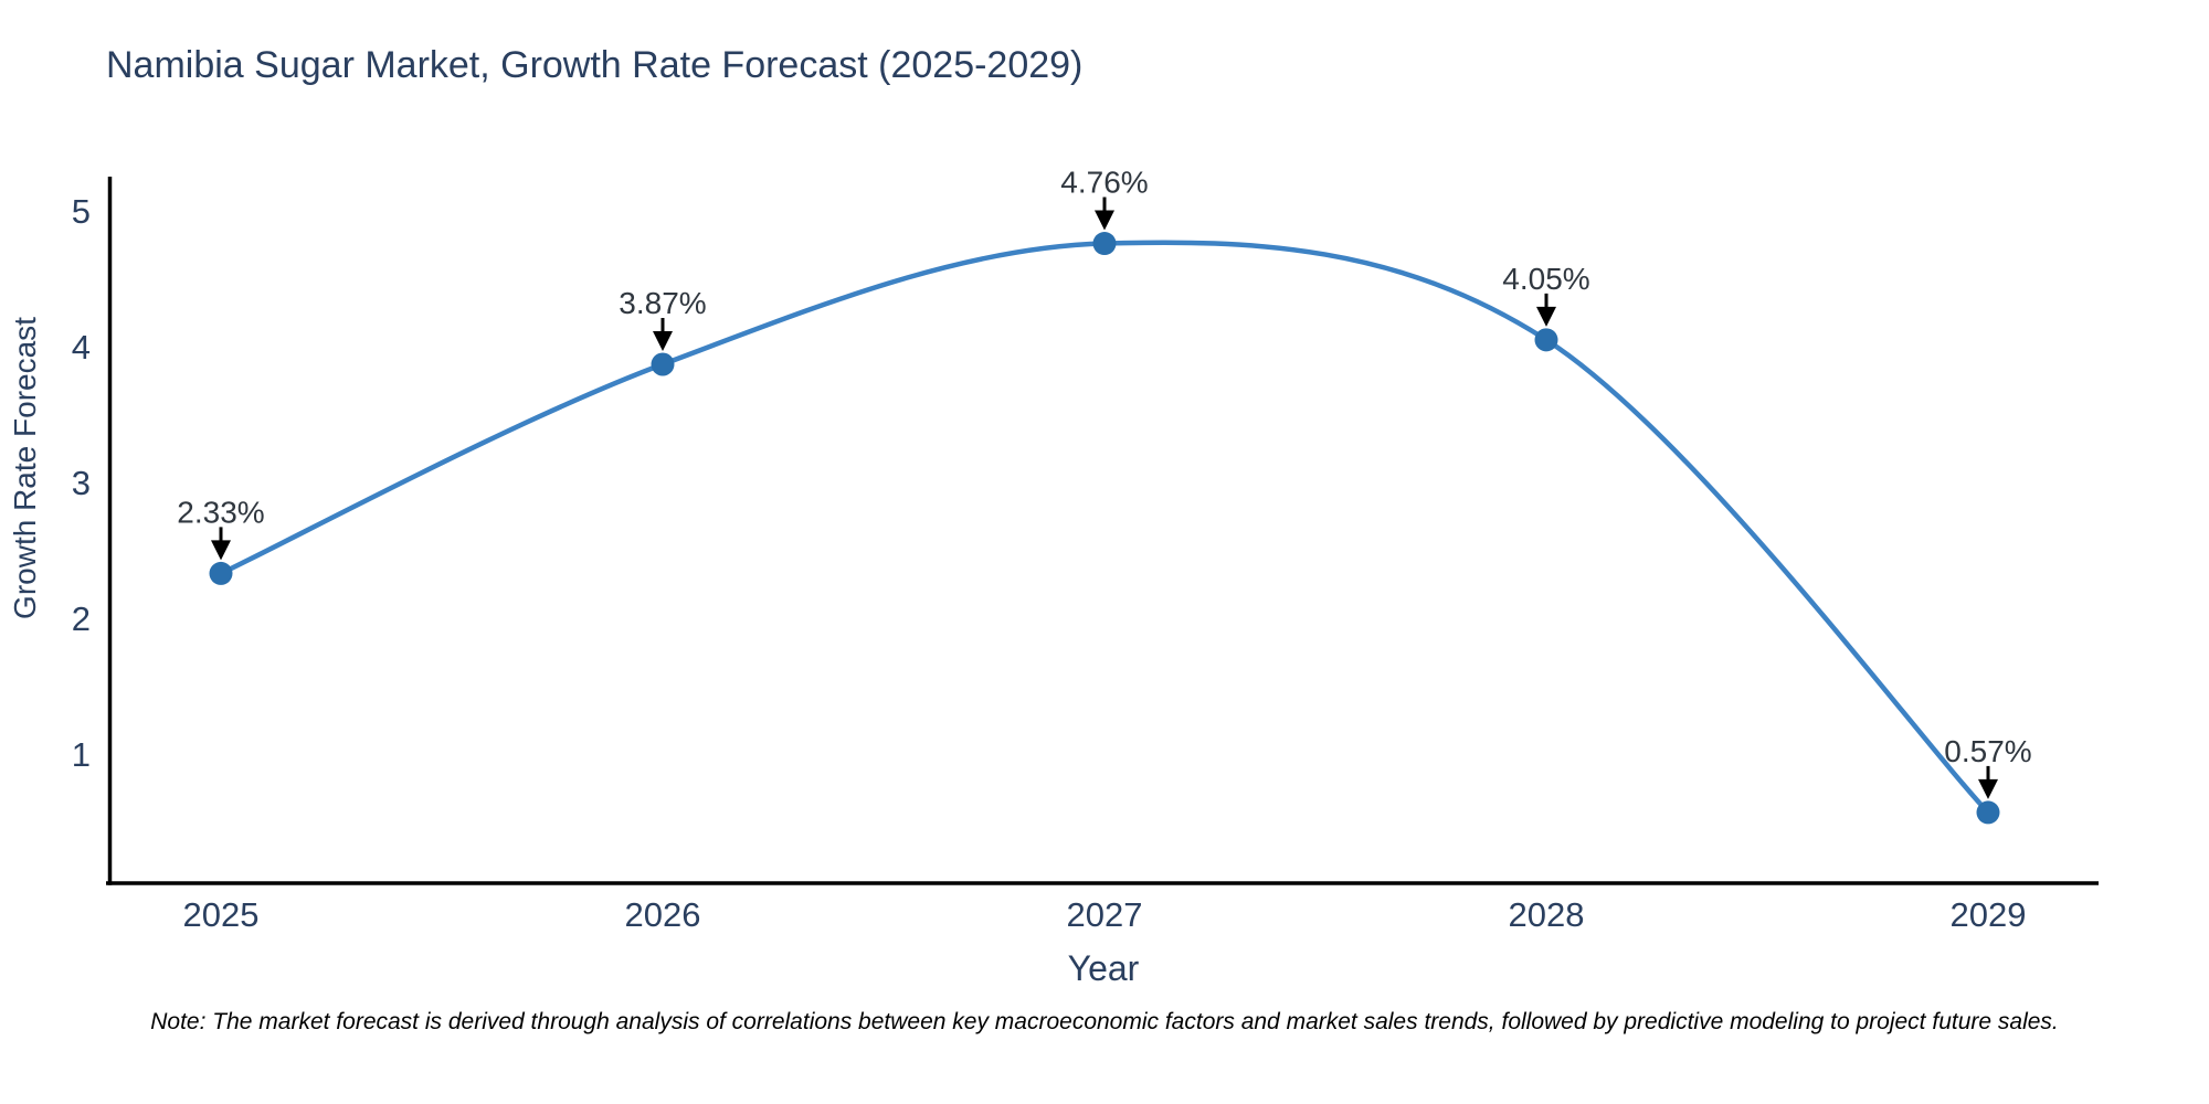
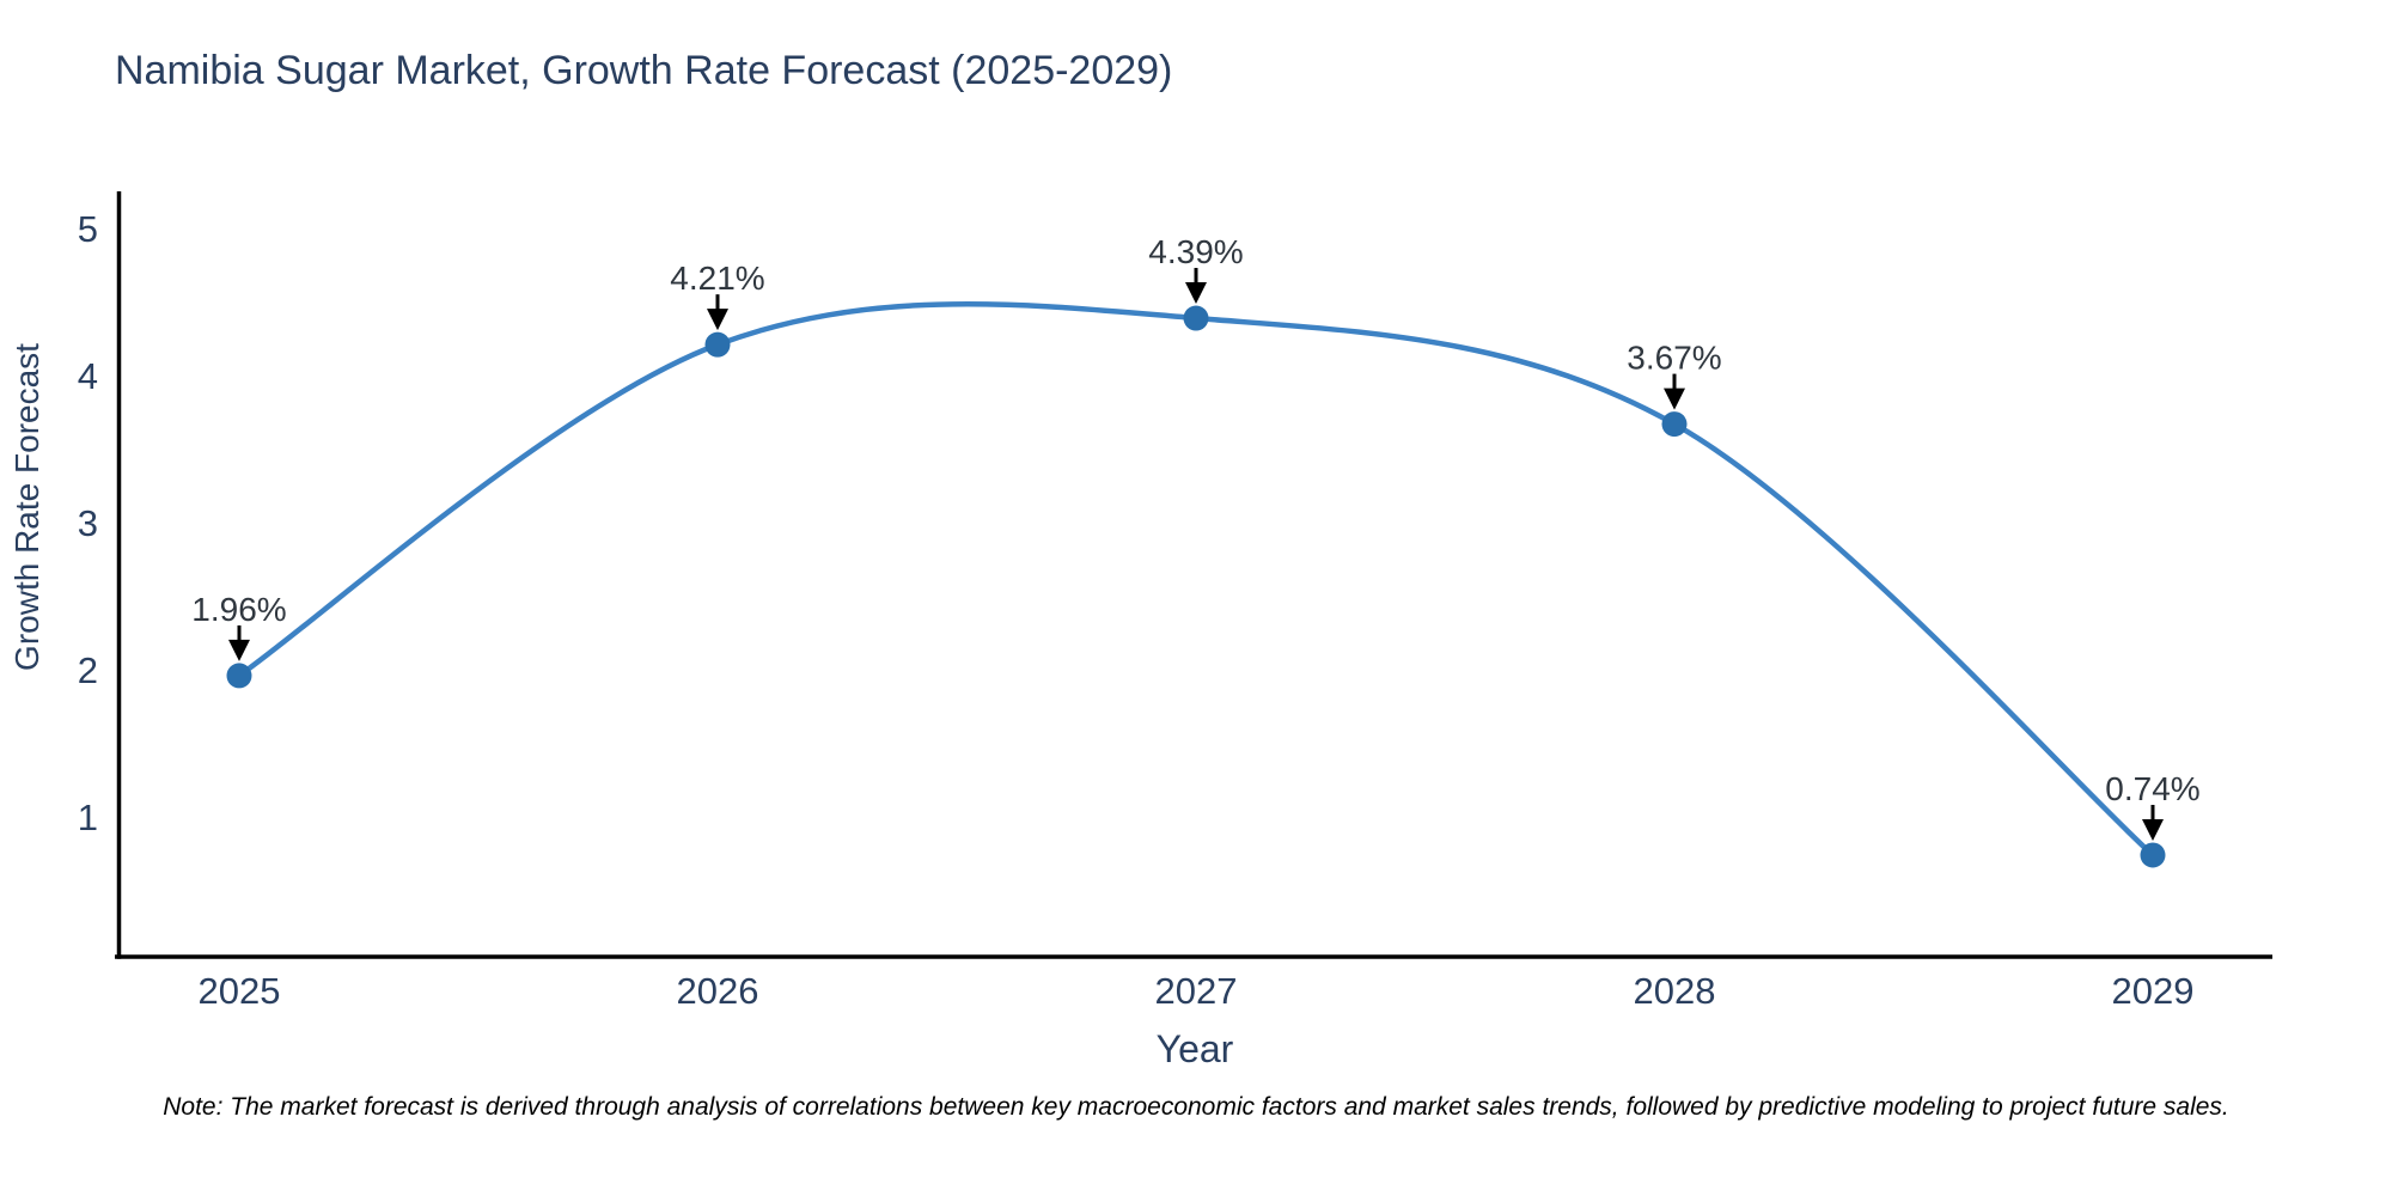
2025: 2.33% -> 1.96%
2026: 3.87% -> 4.21%
2027: 4.76% -> 4.39%
2028: 4.05% -> 3.67%
2029: 0.57% -> 0.74%
